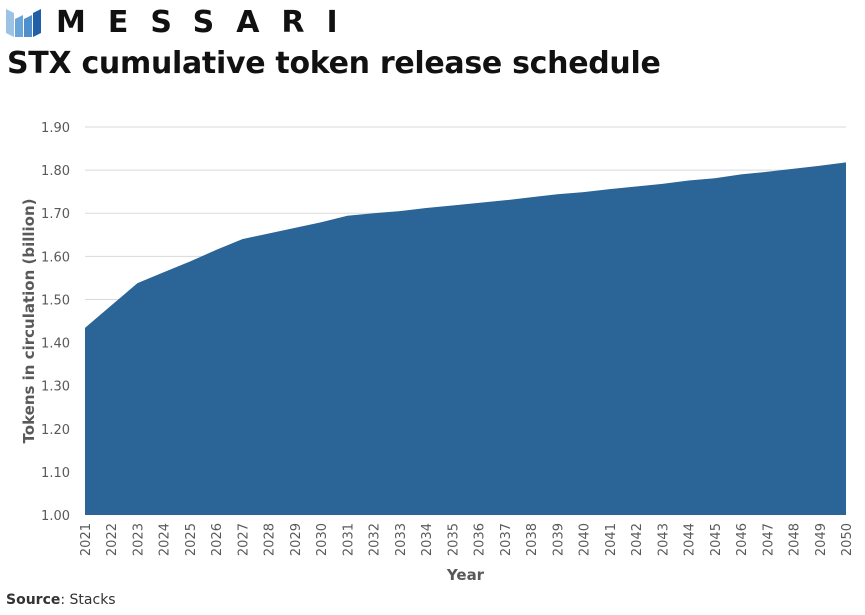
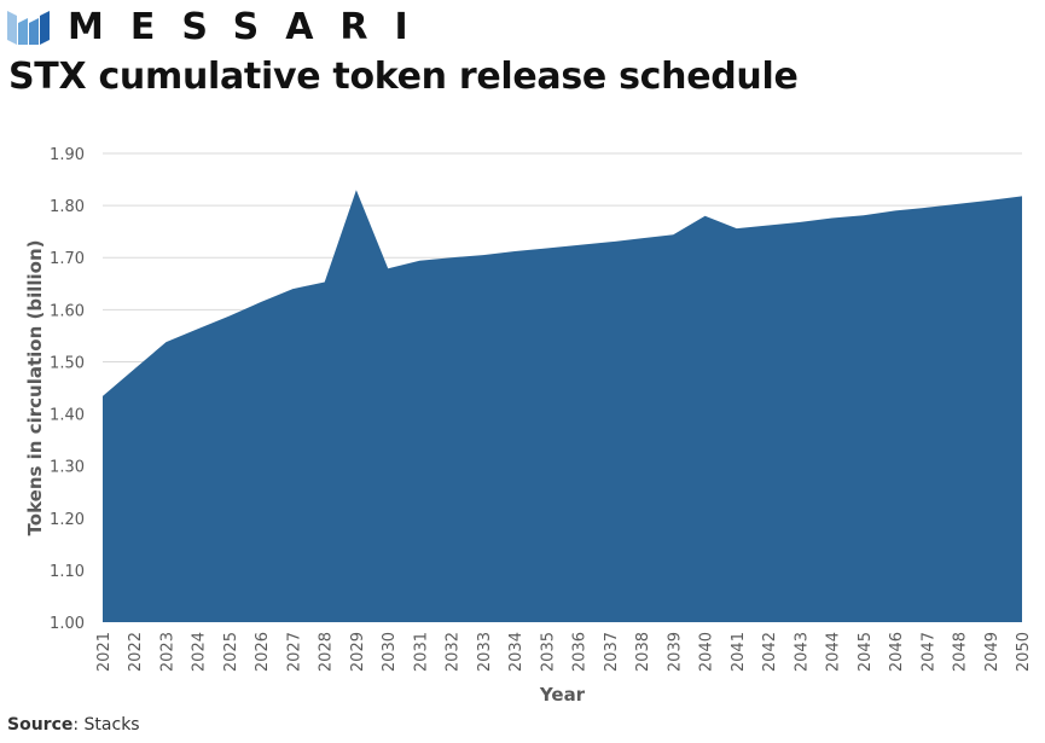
2029: 1.67 -> 1.83
2040: 1.75 -> 1.78
